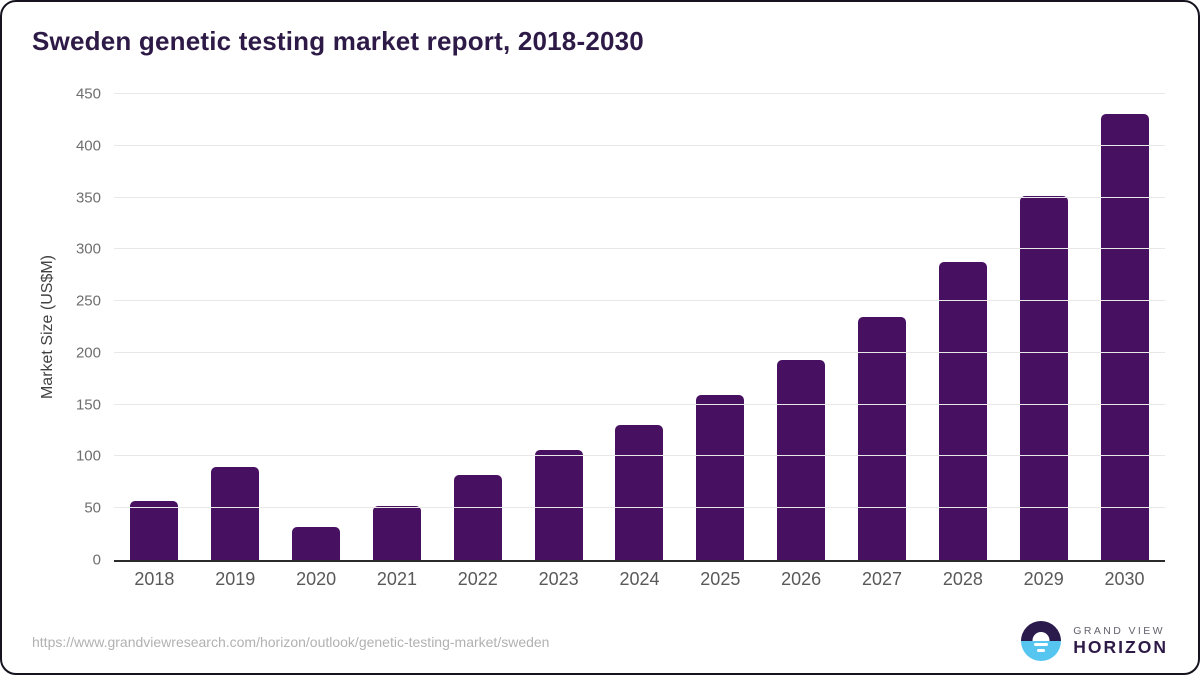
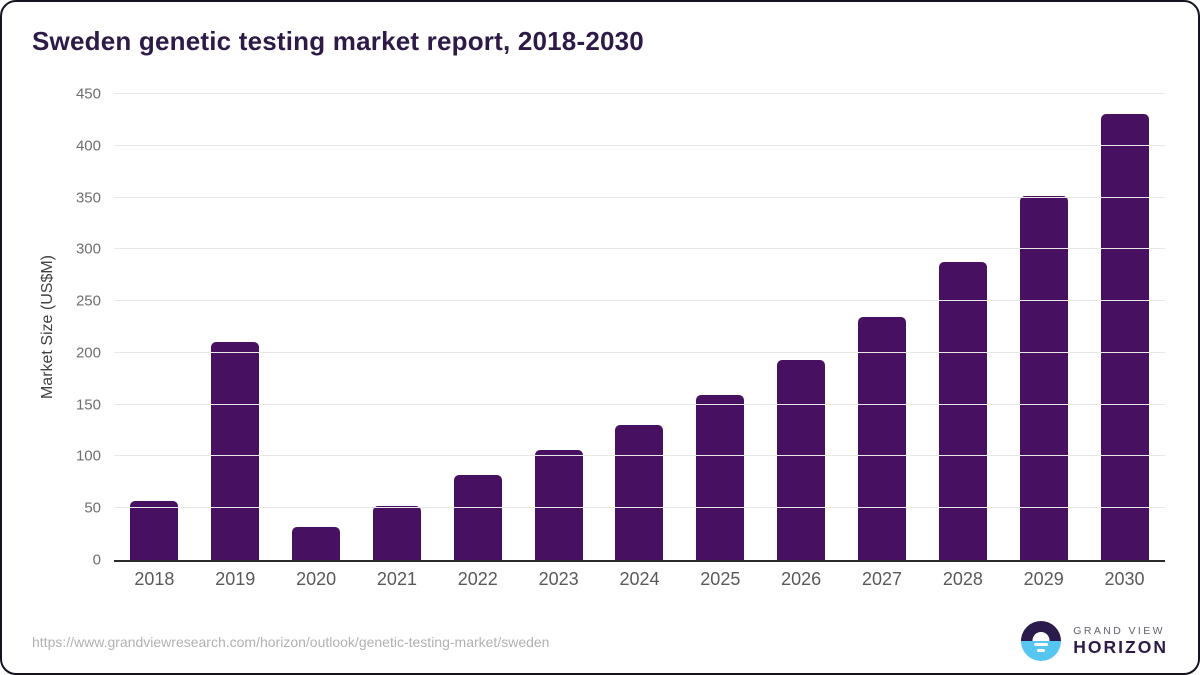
2019: 90 -> 211
